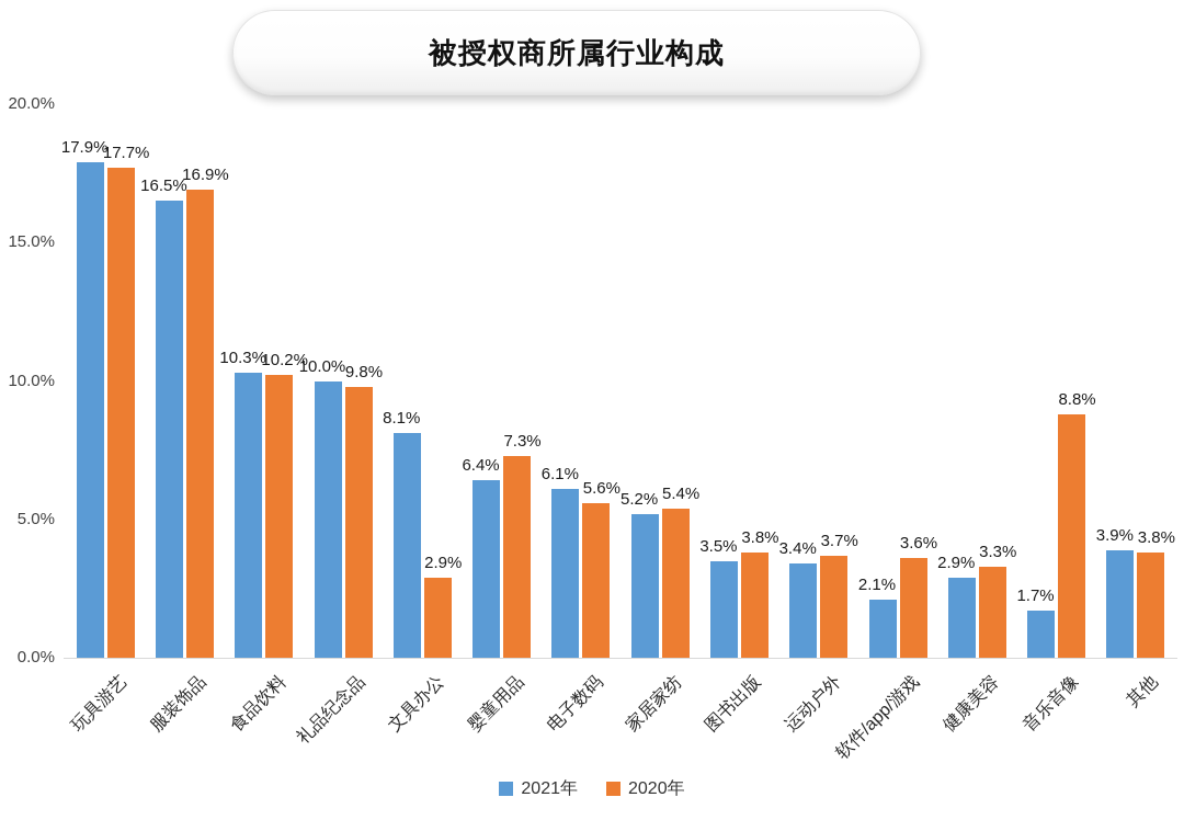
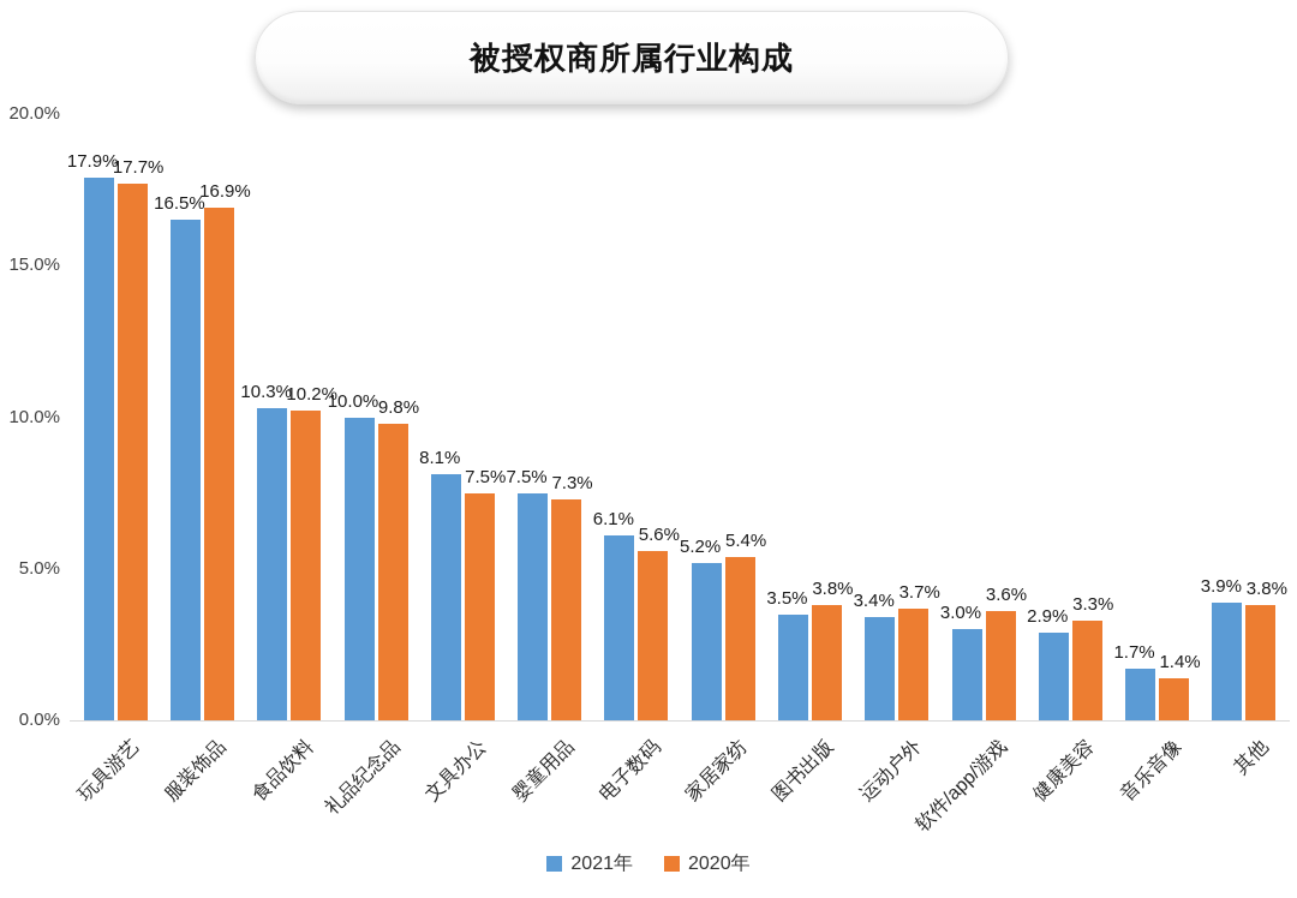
2020年/文具办公: 2.9% -> 7.5%
2021年/婴童用品: 6.4% -> 7.5%
2021年/软件/app/游戏: 2.1% -> 3.0%
2020年/音乐音像: 8.8% -> 1.4%
